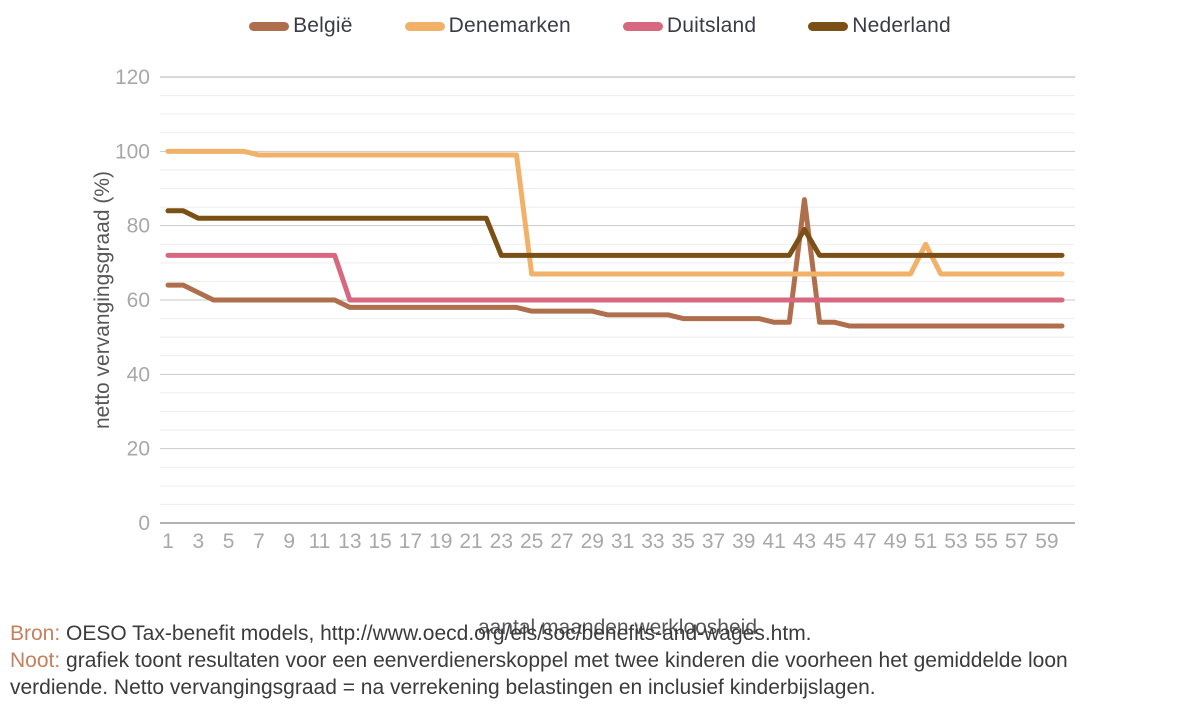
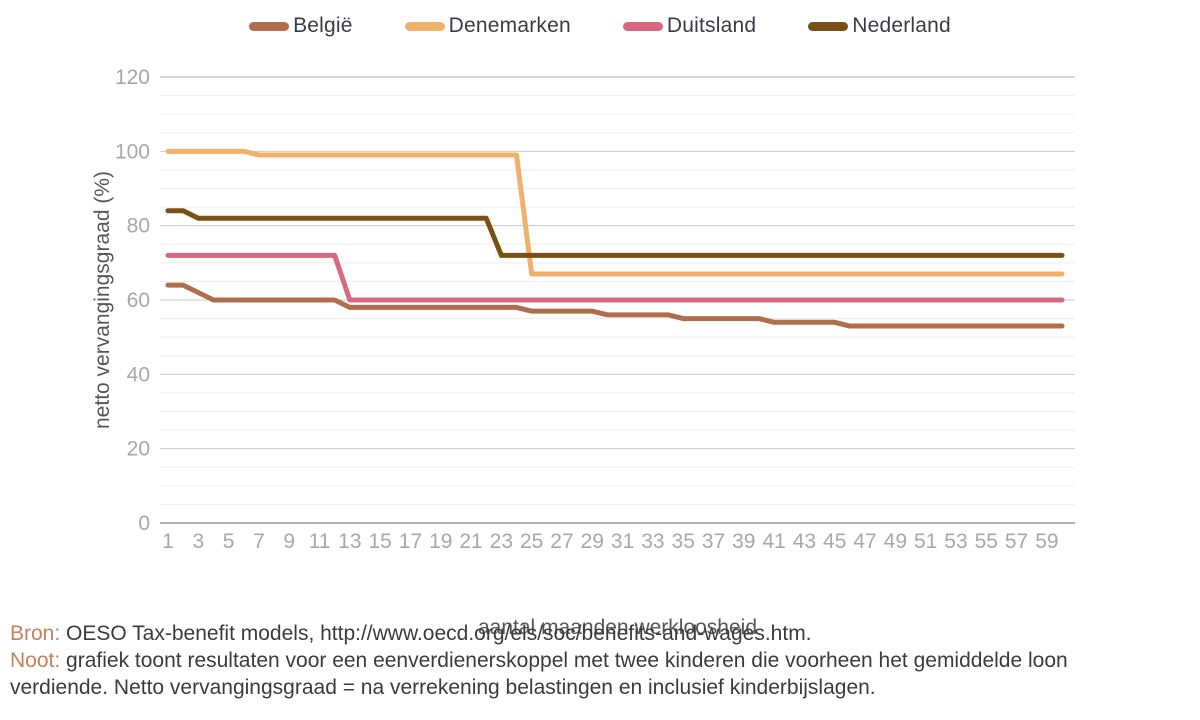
België/43: 87 -> 54
Nederland/43: 79 -> 72
Denemarken/51: 75 -> 67
